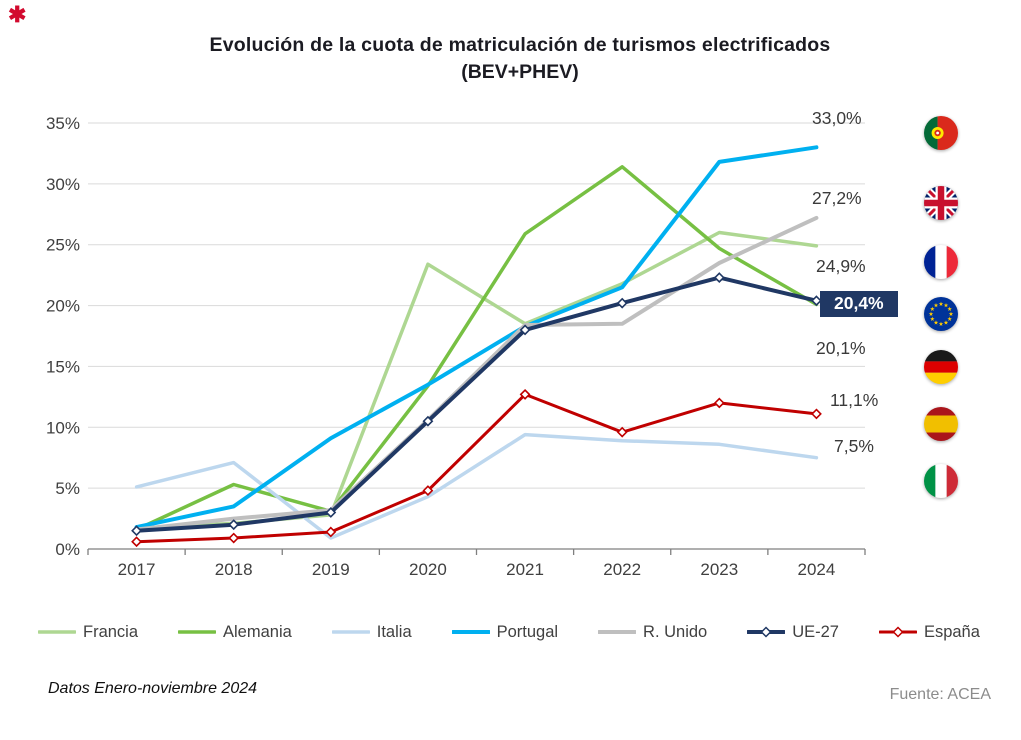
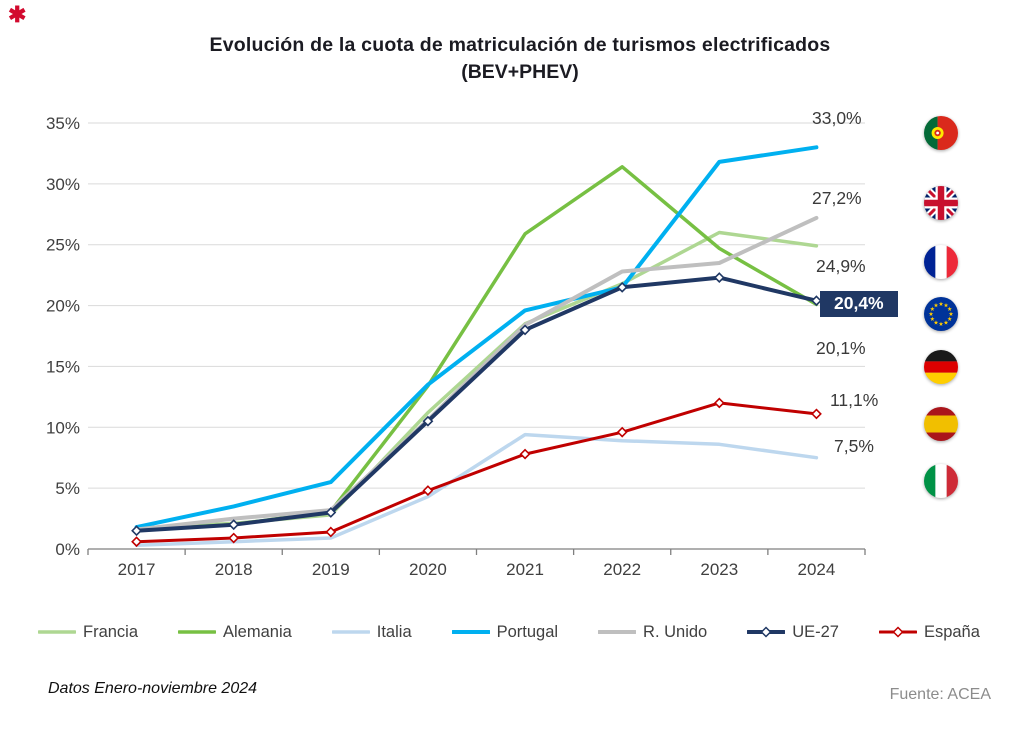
Italia/2017: 5.1% -> 0.3%
Alemania/2018: 5.3% -> 2.0%
Italia/2018: 7.1% -> 0.6%
Portugal/2019: 9.1% -> 5.5%
Francia/2020: 23.4% -> 11.2%
Portugal/2021: 18.3% -> 19.6%
España/2021: 12.7% -> 7.8%
R. Unido/2022: 18.5% -> 22.8%
UE-27/2022: 20.2% -> 21.5%
